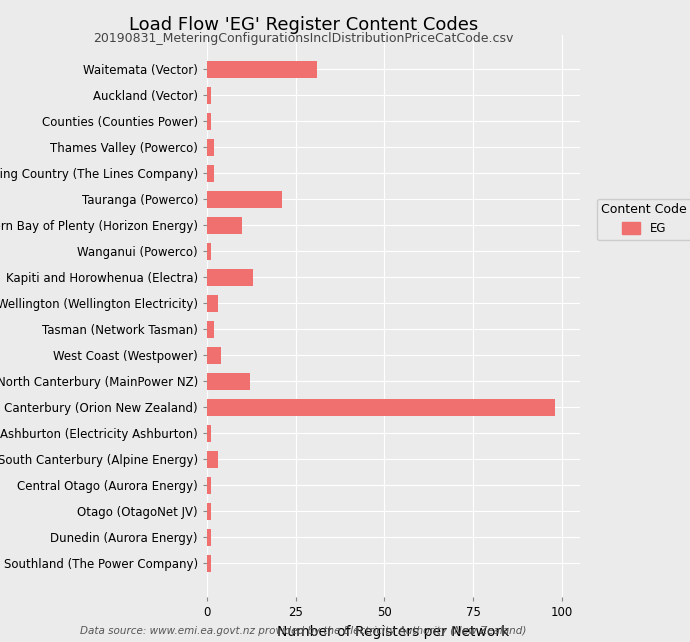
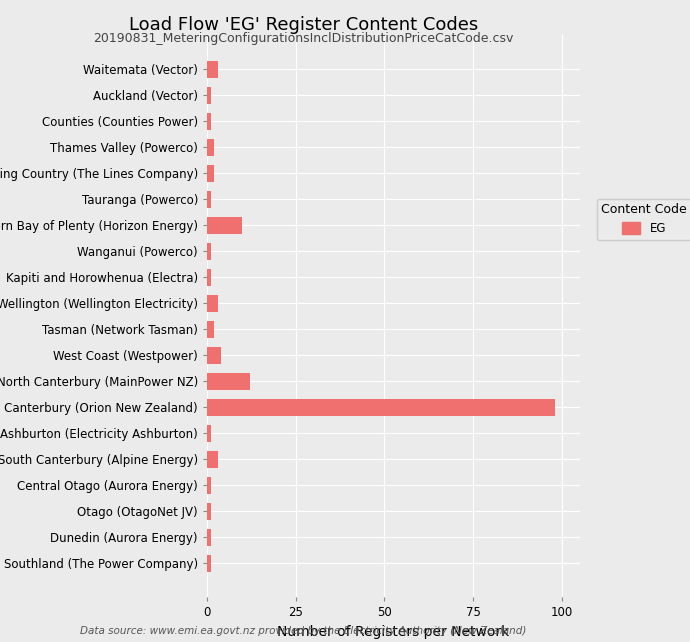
Waitemata (Vector): 31 -> 3
Tauranga (Powerco): 21 -> 1
Kapiti and Horowhenua (Electra): 13 -> 1
